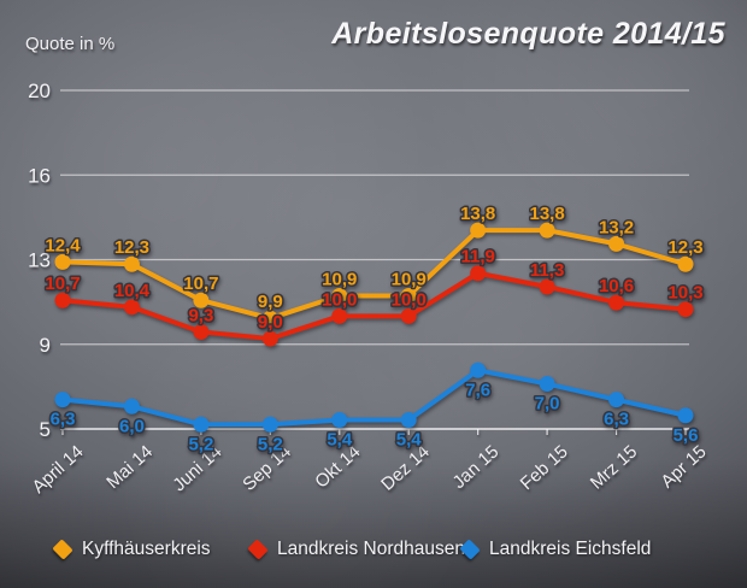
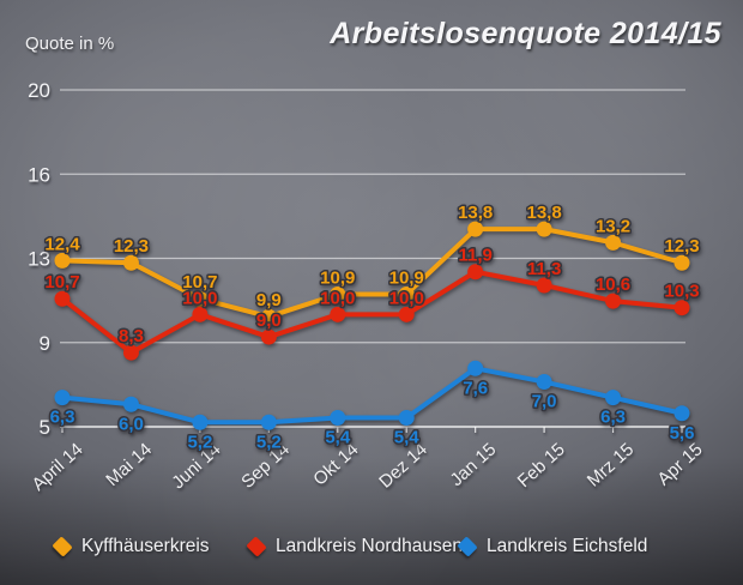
Landkreis Nordhausen/Mai 14: 10,4 -> 8,3
Landkreis Nordhausen/Juni 14: 9,3 -> 10,0
